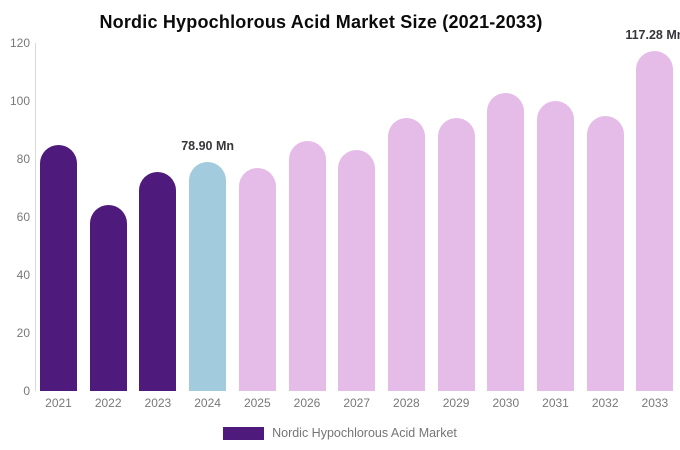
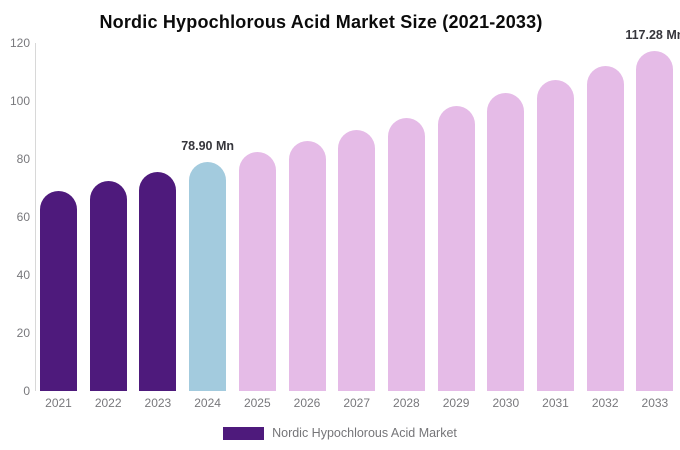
2021: 85 -> 69
2022: 64 -> 72
2025: 77 -> 82
2027: 83 -> 90
2029: 94 -> 98
2031: 100 -> 107
2032: 95 -> 112
